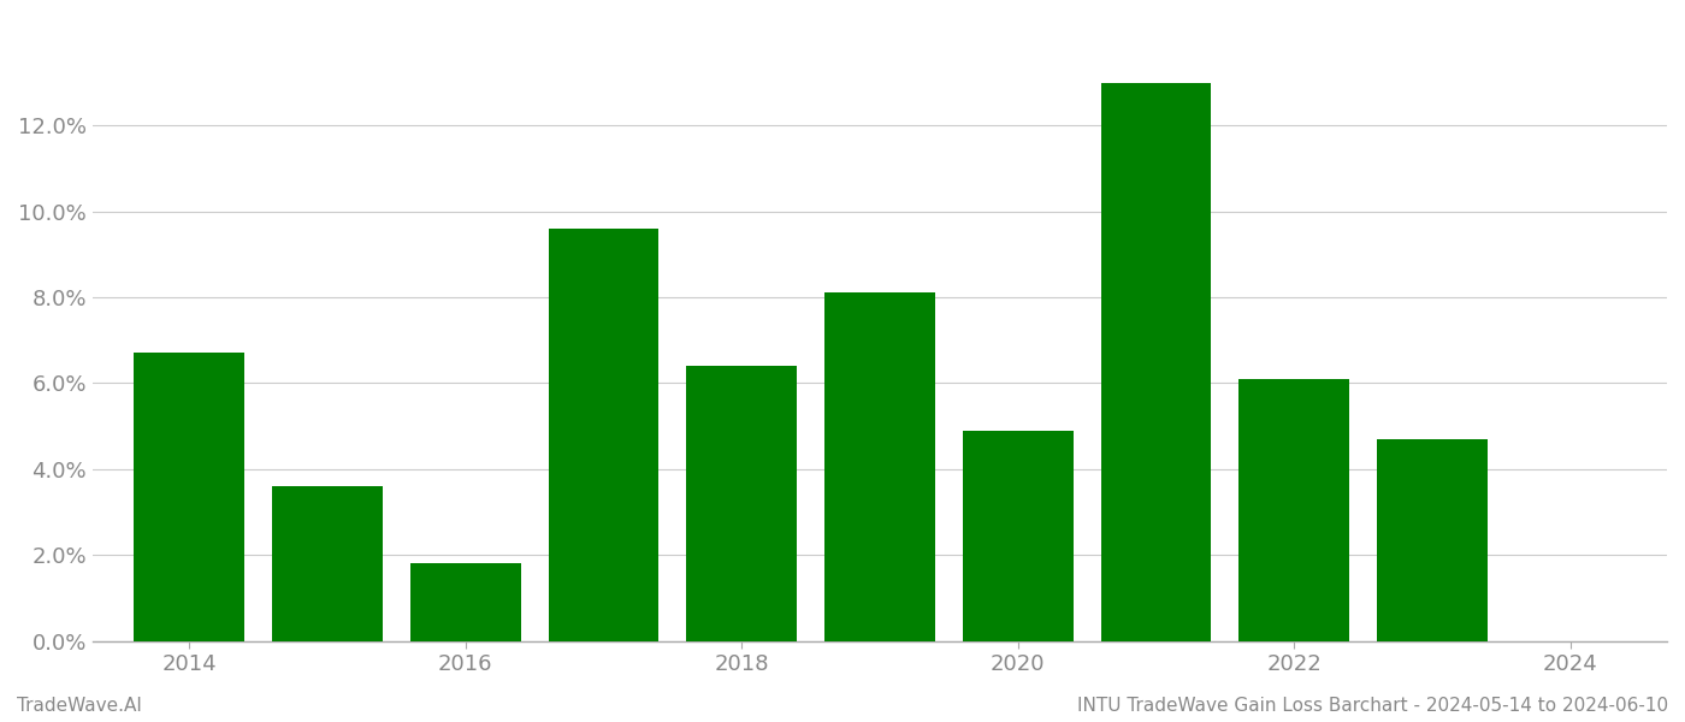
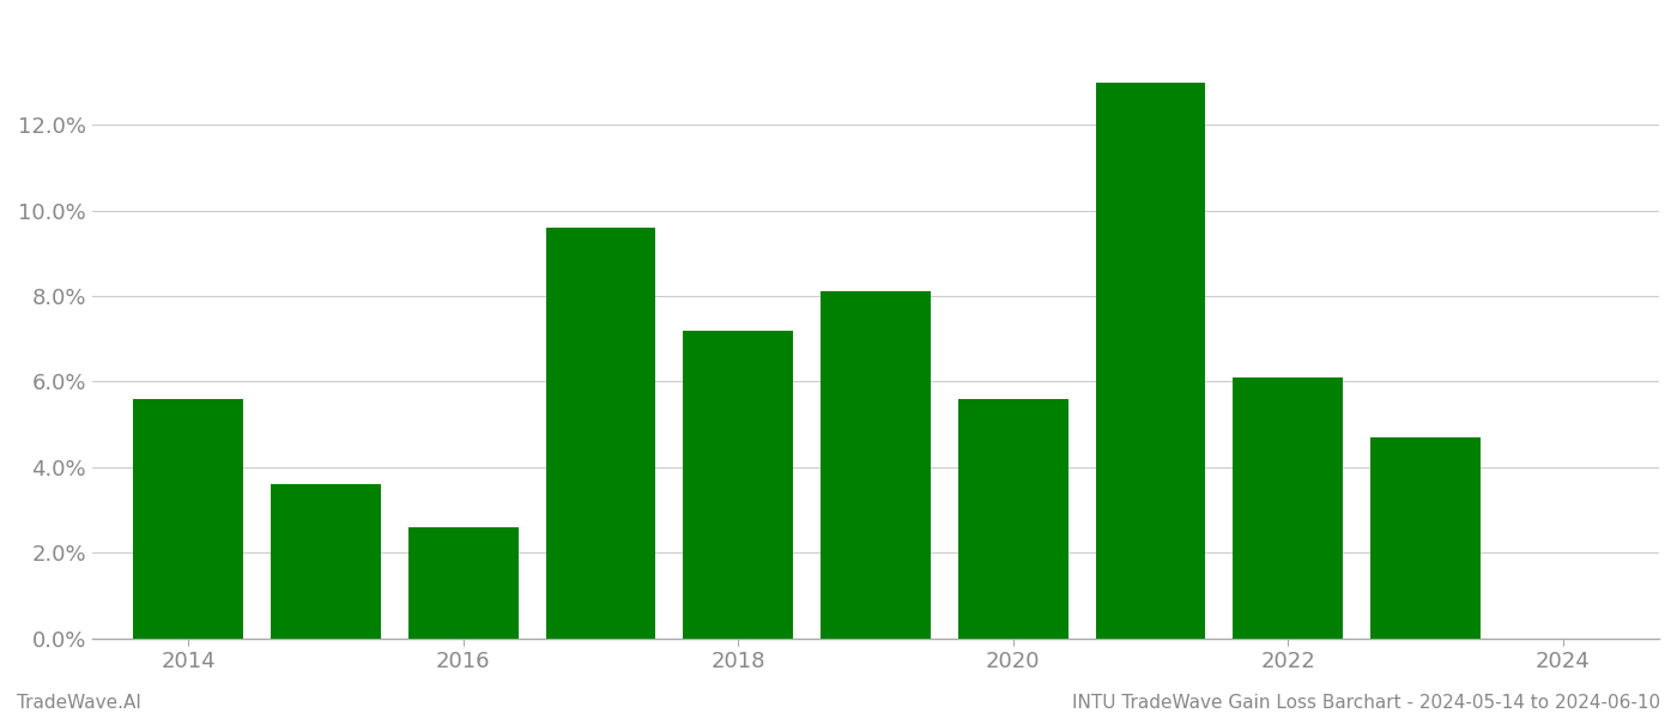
2014: 6.7% -> 5.6%
2016: 1.8% -> 2.6%
2018: 6.4% -> 7.2%
2020: 4.9% -> 5.6%
